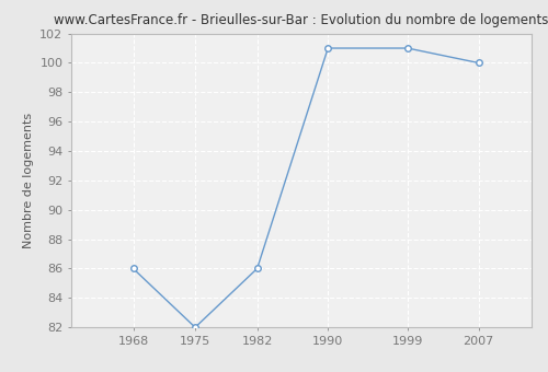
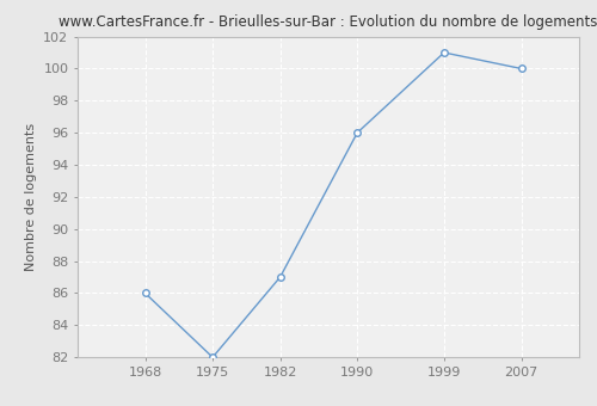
1982: 86 -> 87
1990: 101 -> 96
